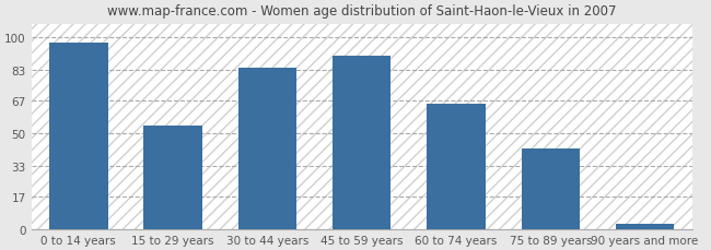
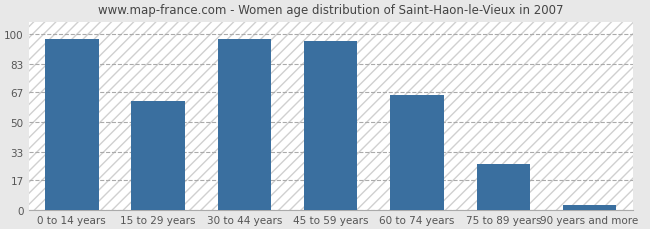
15 to 29 years: 54 -> 62
30 to 44 years: 84 -> 97
45 to 59 years: 90 -> 96
75 to 89 years: 42 -> 26
